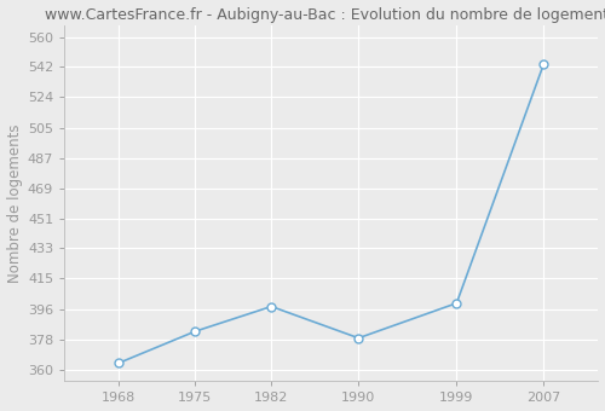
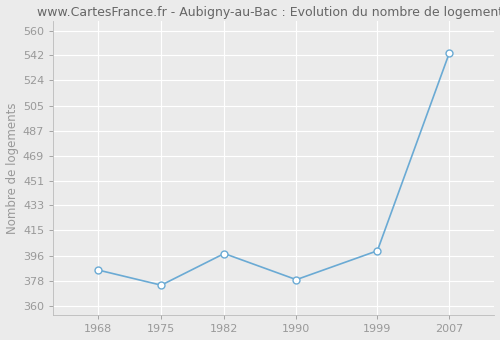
1968: 364 -> 386
1975: 383 -> 375
